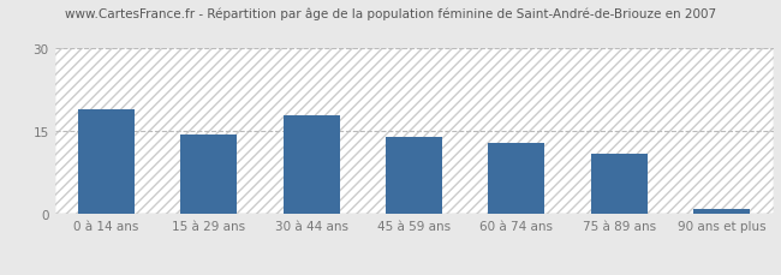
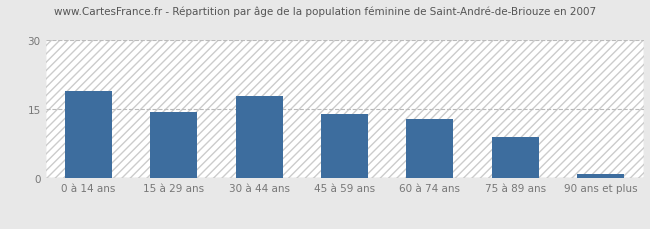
75 à 89 ans: 11.0 -> 9.0
